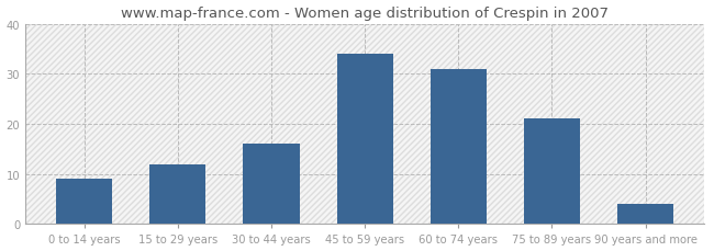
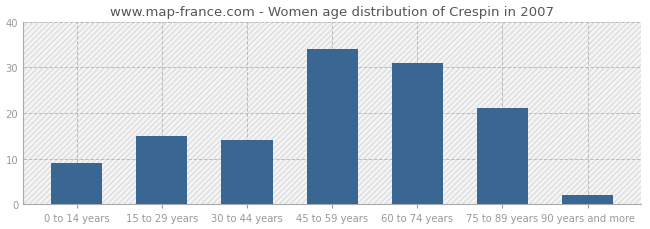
15 to 29 years: 12 -> 15
30 to 44 years: 16 -> 14
90 years and more: 4 -> 2
